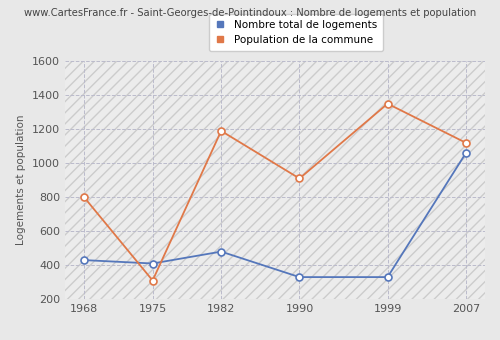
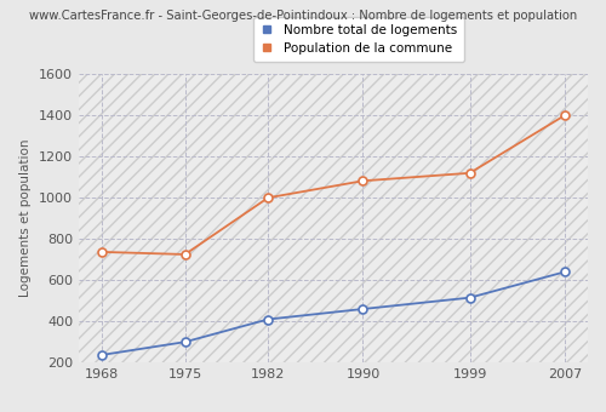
Nombre total de logements/1968: 430 -> 240
Population de la commune/1968: 800 -> 740
Nombre total de logements/1975: 410 -> 300
Population de la commune/1975: 310 -> 720
Nombre total de logements/1982: 480 -> 410
Population de la commune/1982: 1190 -> 1000
Nombre total de logements/1990: 330 -> 460
Population de la commune/1990: 910 -> 1080
Nombre total de logements/1999: 330 -> 520
Population de la commune/1999: 1350 -> 1120
Nombre total de logements/2007: 1060 -> 640
Population de la commune/2007: 1120 -> 1400
